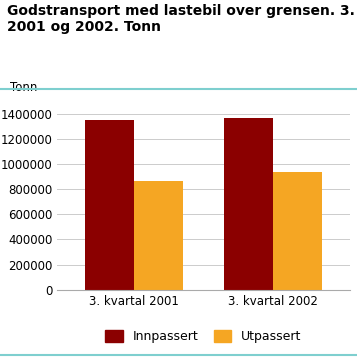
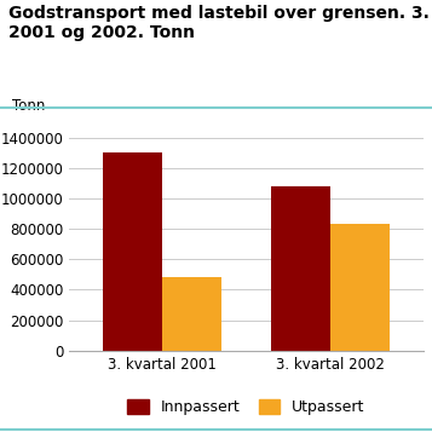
Innpassert/3. kvartal 2001: 1360000 -> 1300000
Utpassert/3. kvartal 2001: 860000 -> 480000
Innpassert/3. kvartal 2002: 1370000 -> 1080000
Utpassert/3. kvartal 2002: 940000 -> 830000
